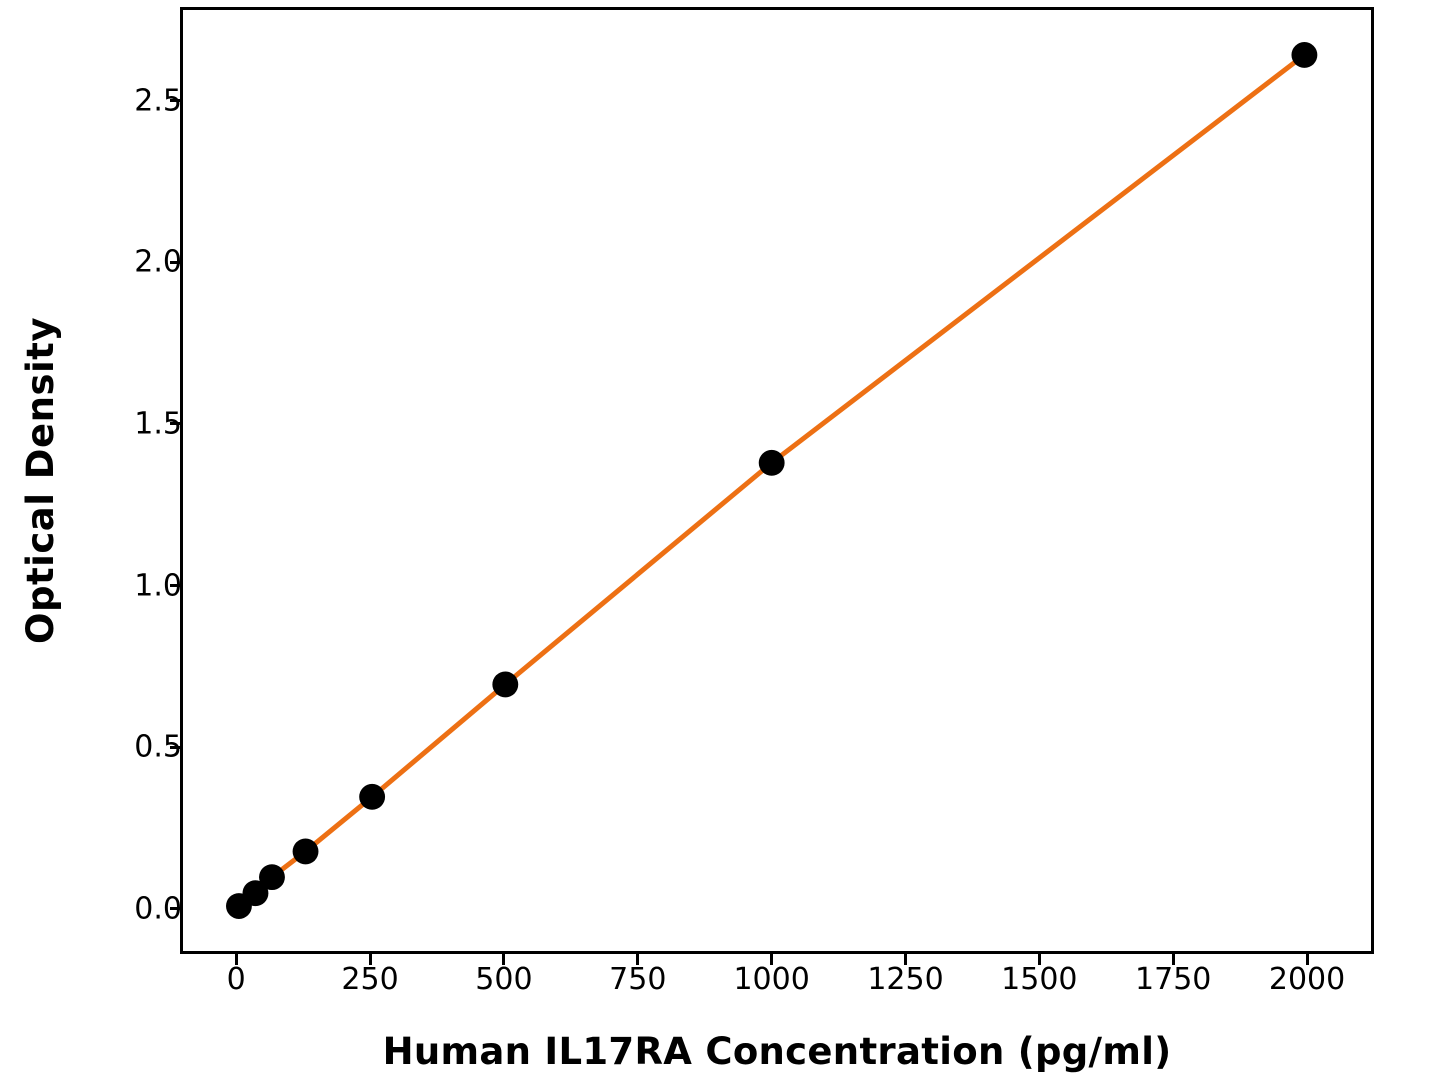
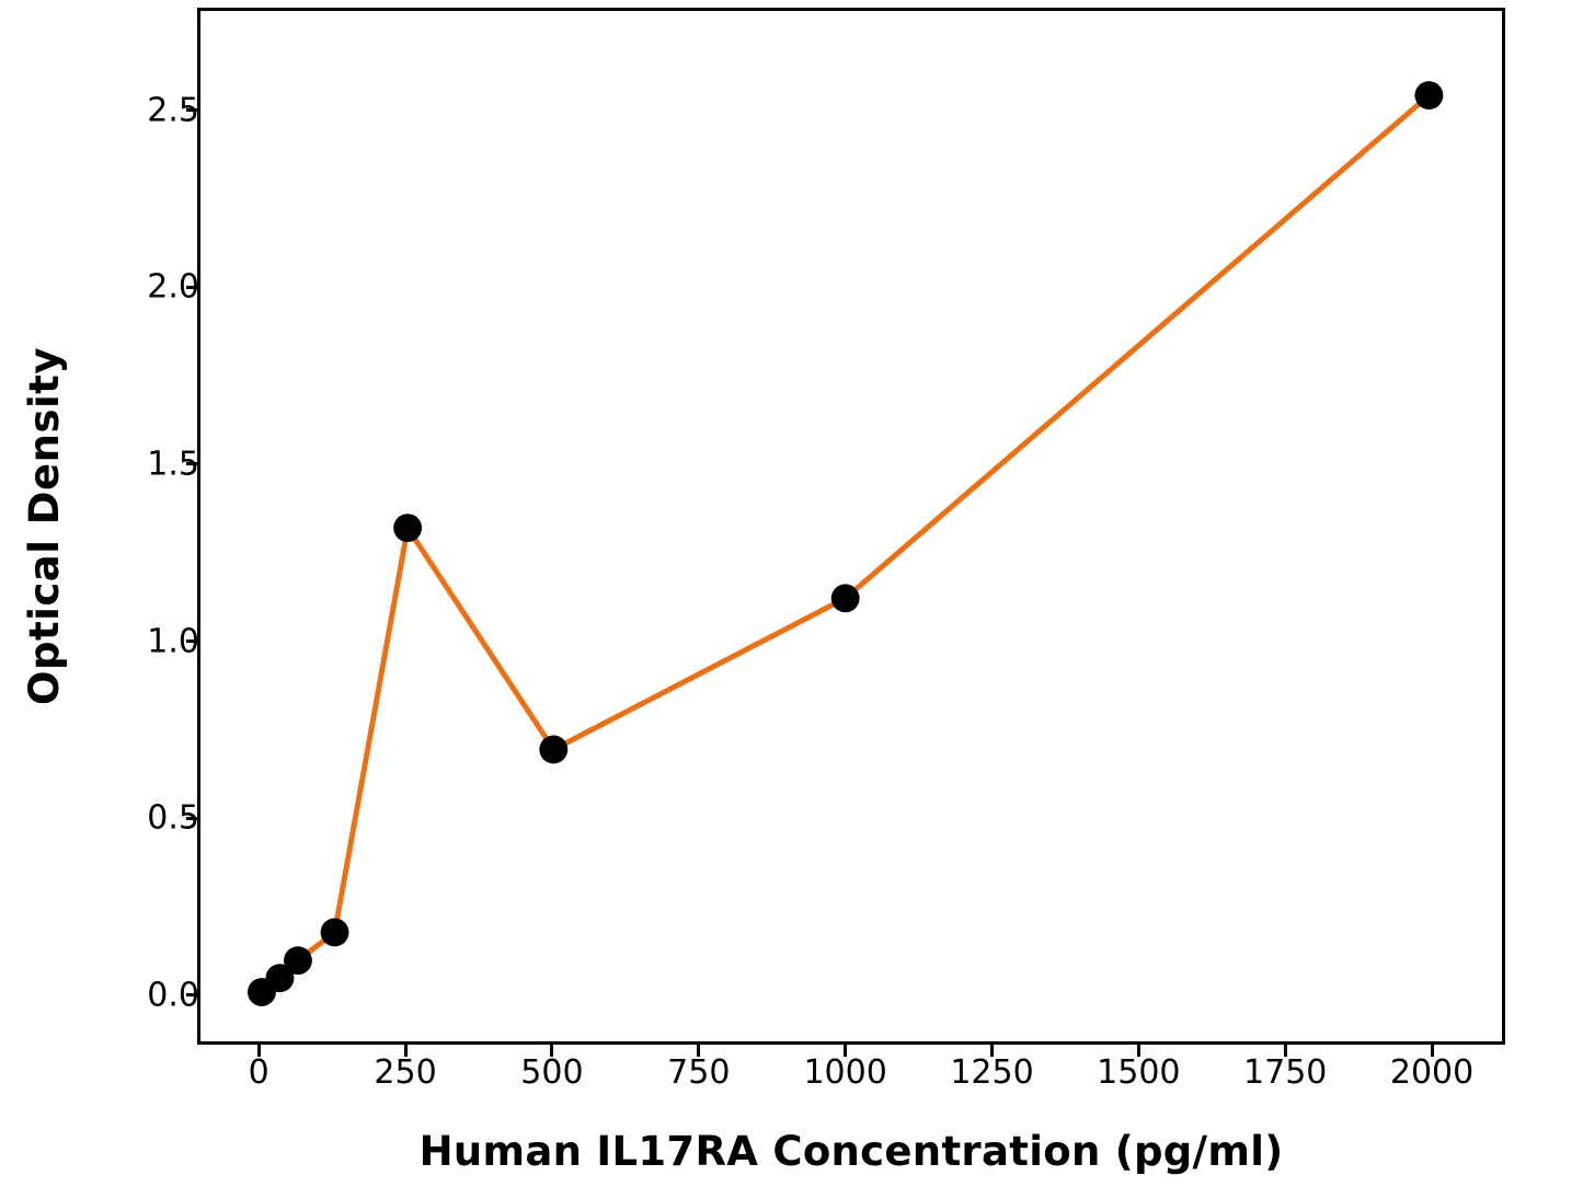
250: 0.34 -> 1.32
1000: 1.38 -> 1.12
2000: 2.65 -> 2.55
